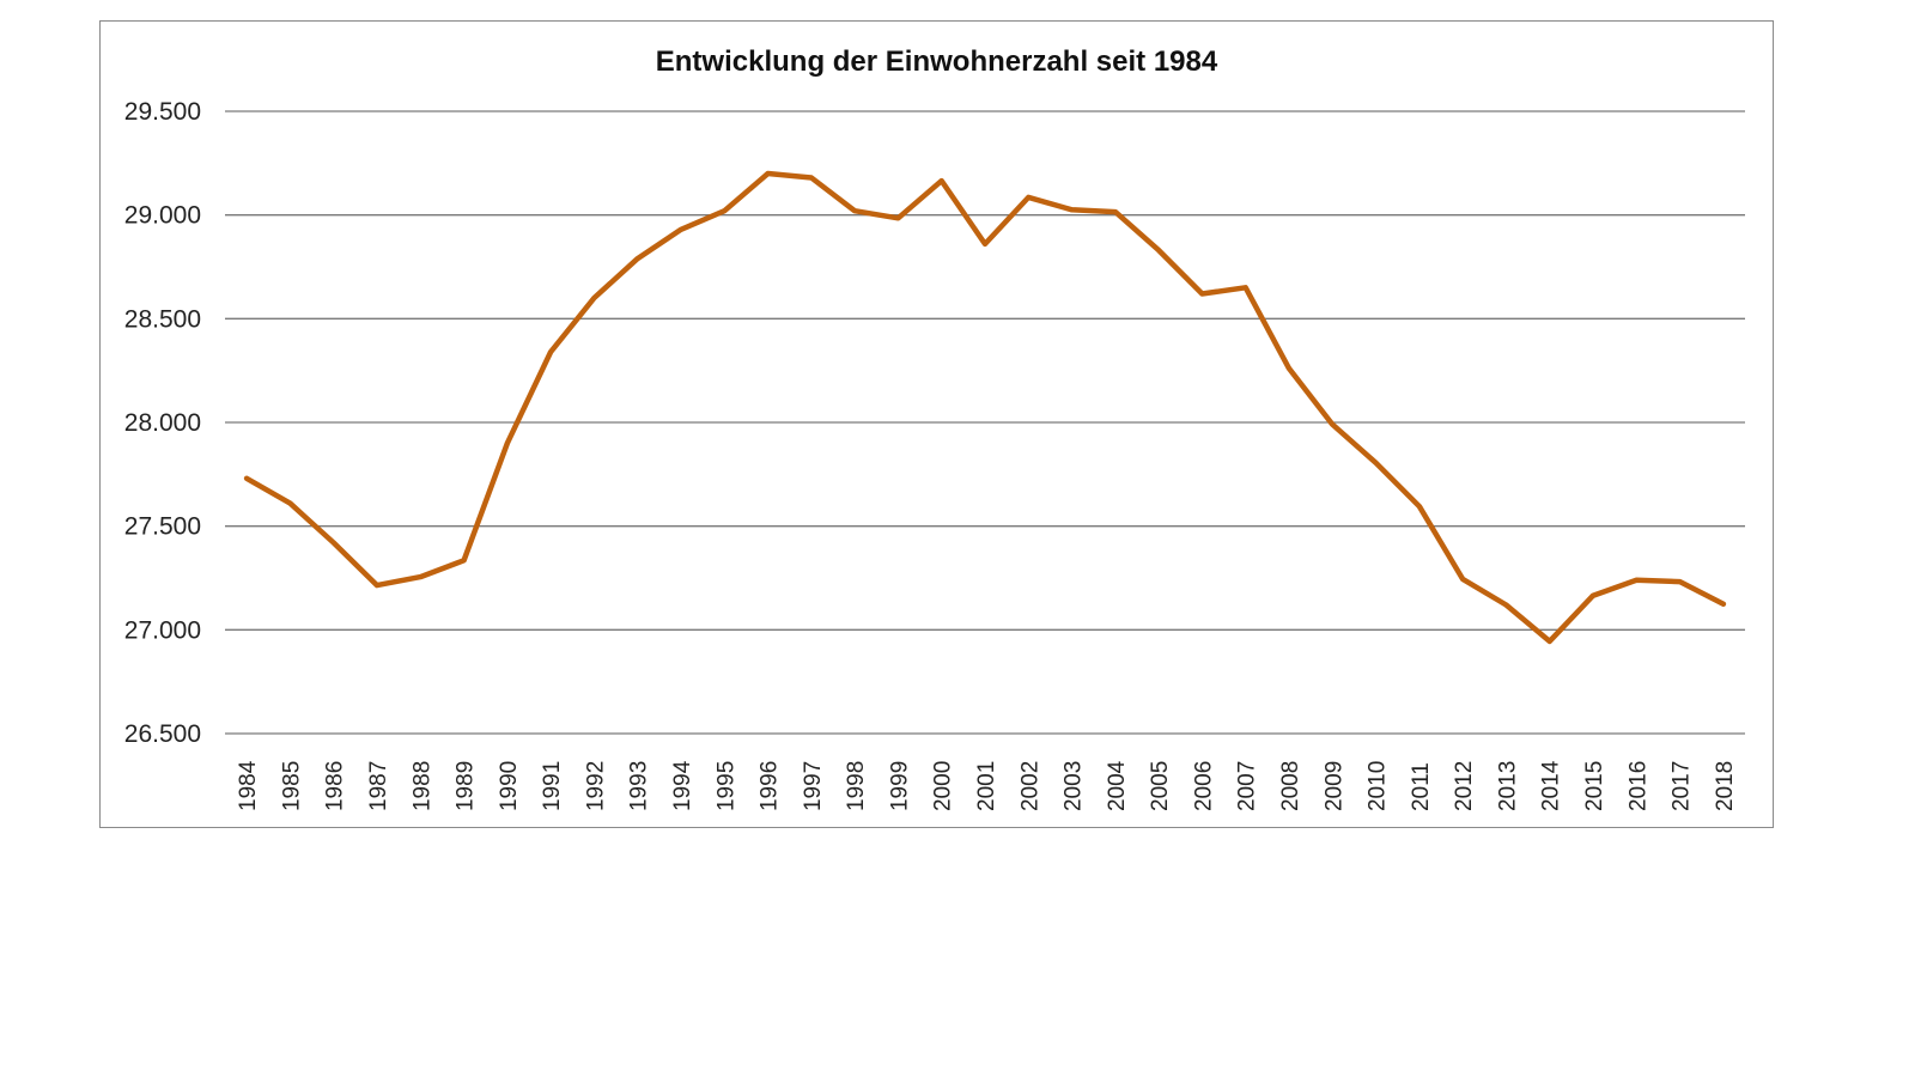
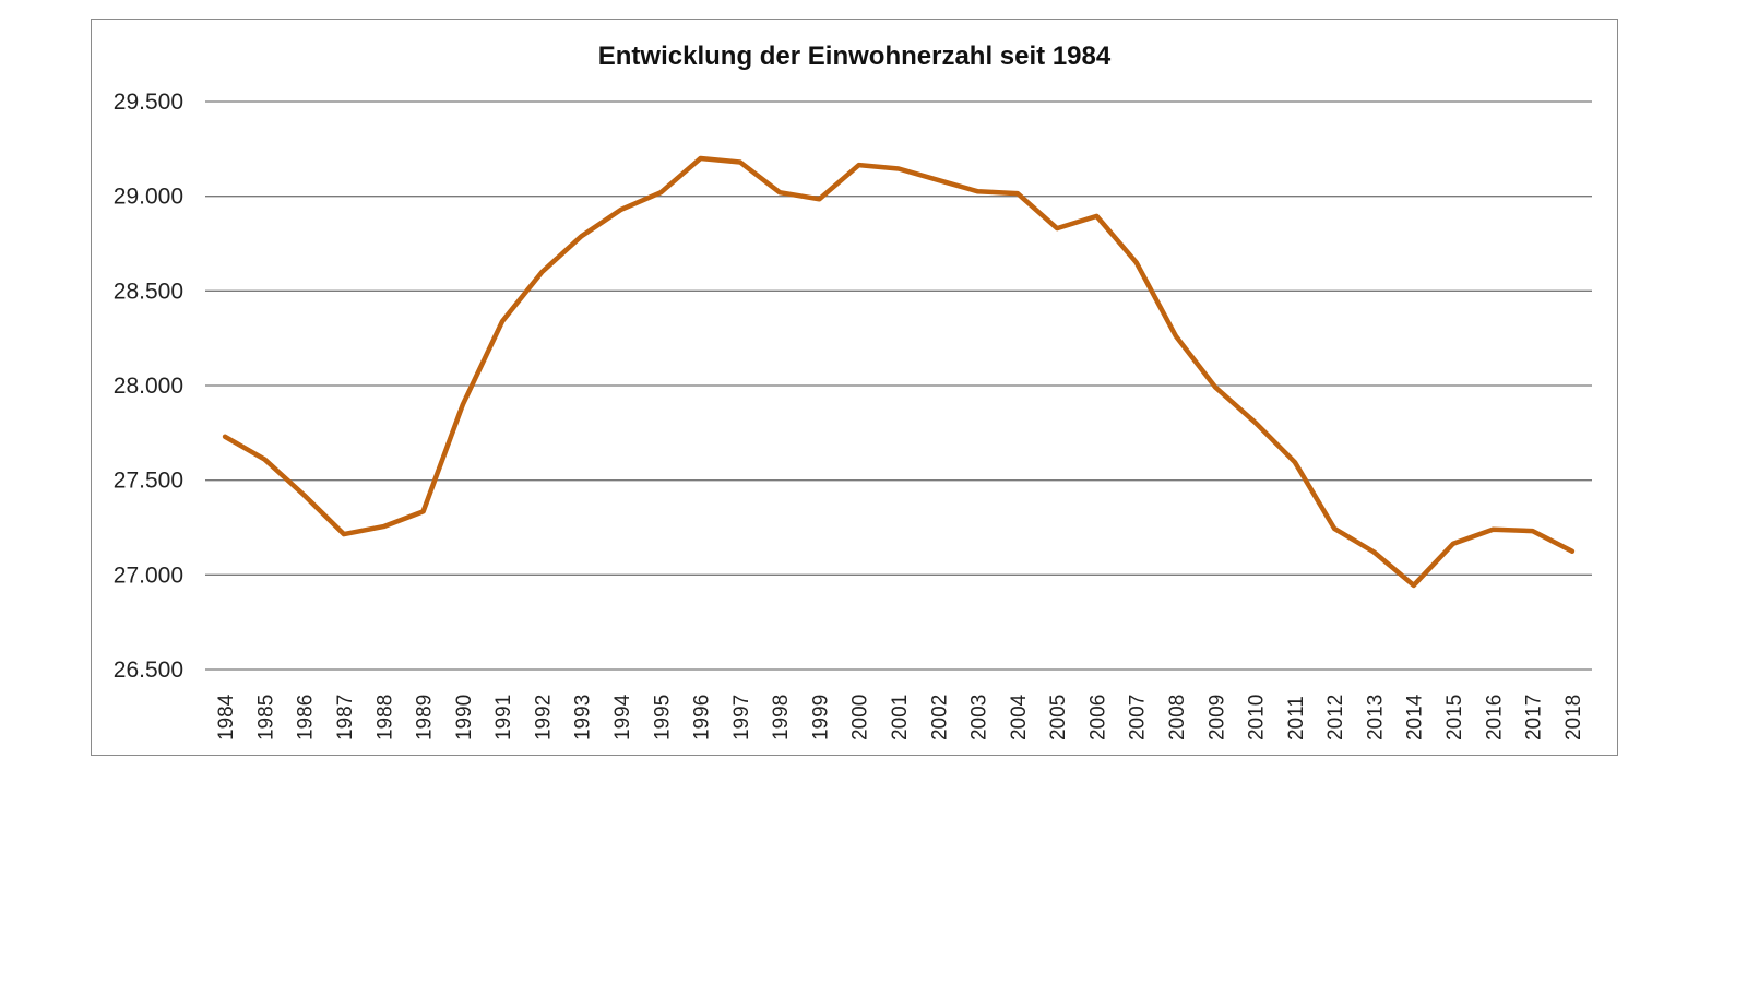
2001: 28860 -> 29140
2006: 28620 -> 28900
